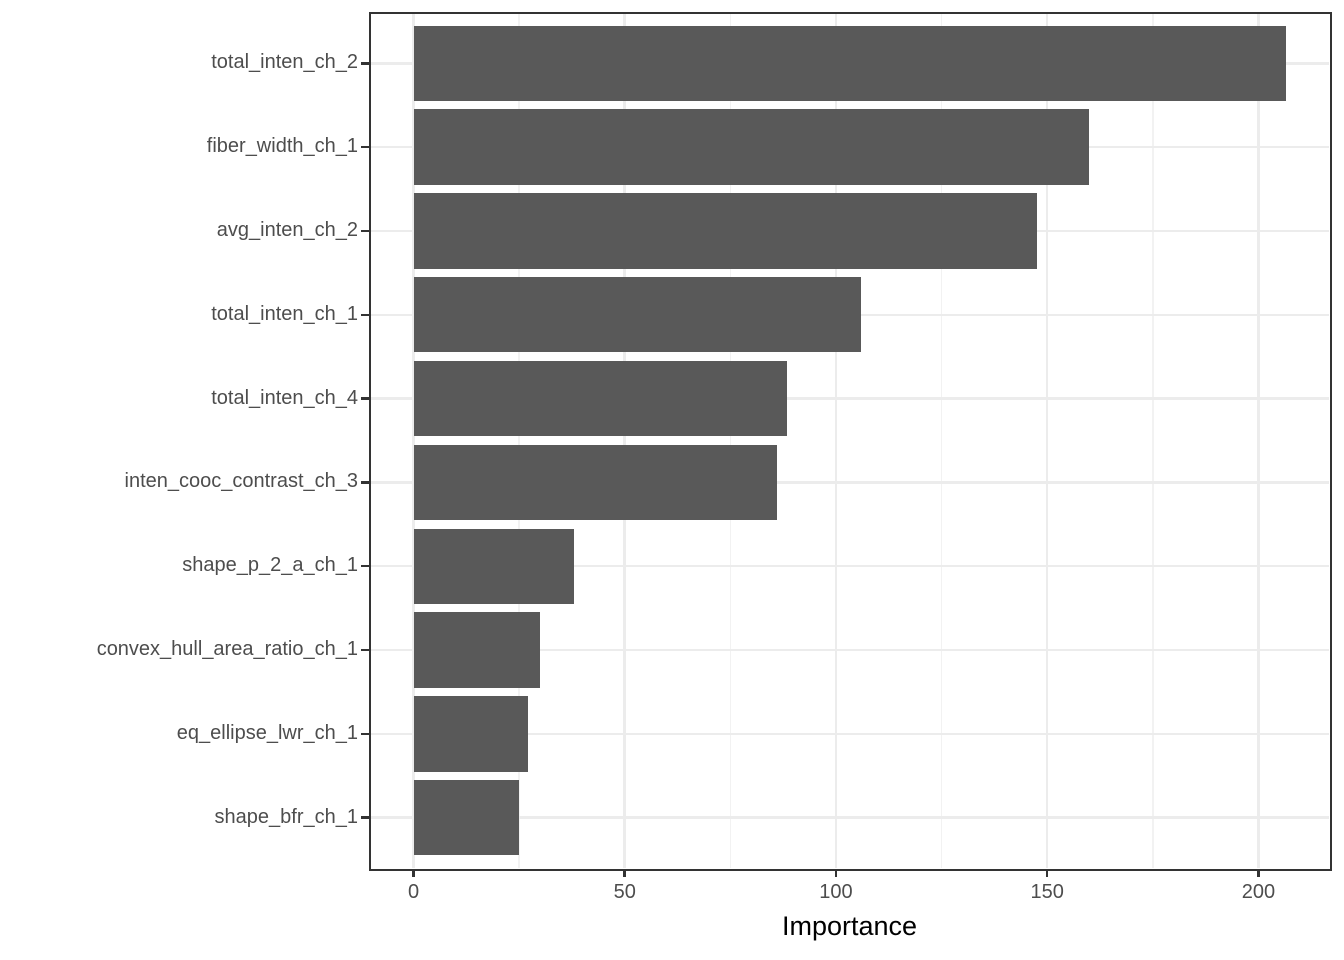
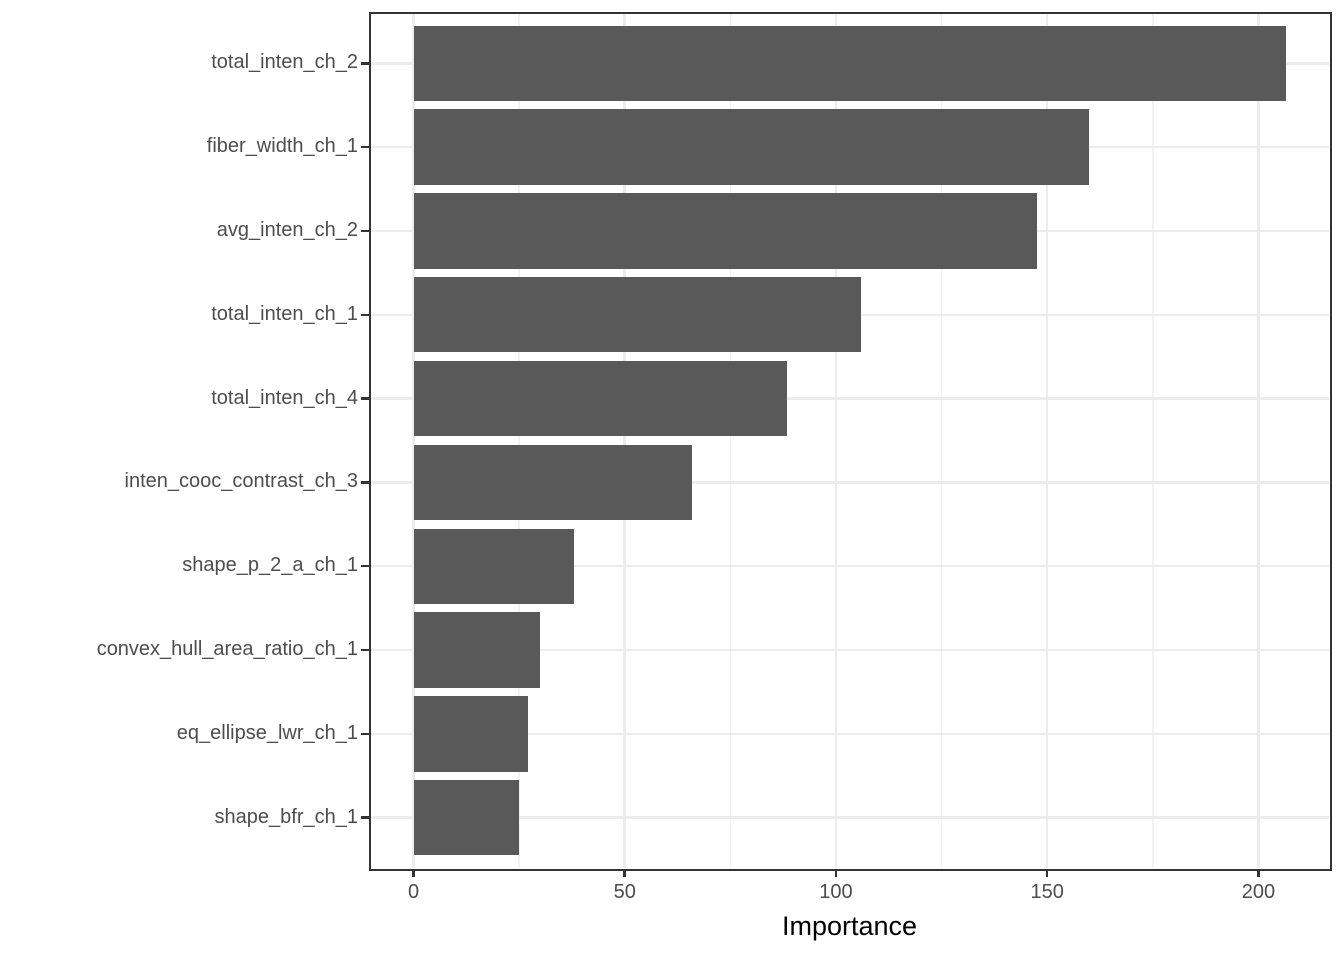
inten_cooc_contrast_ch_3: 86 -> 66
